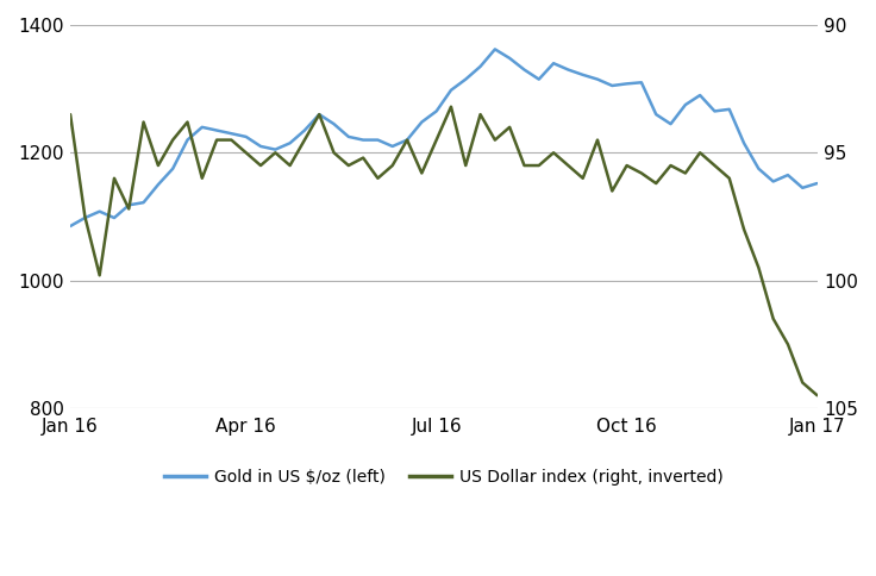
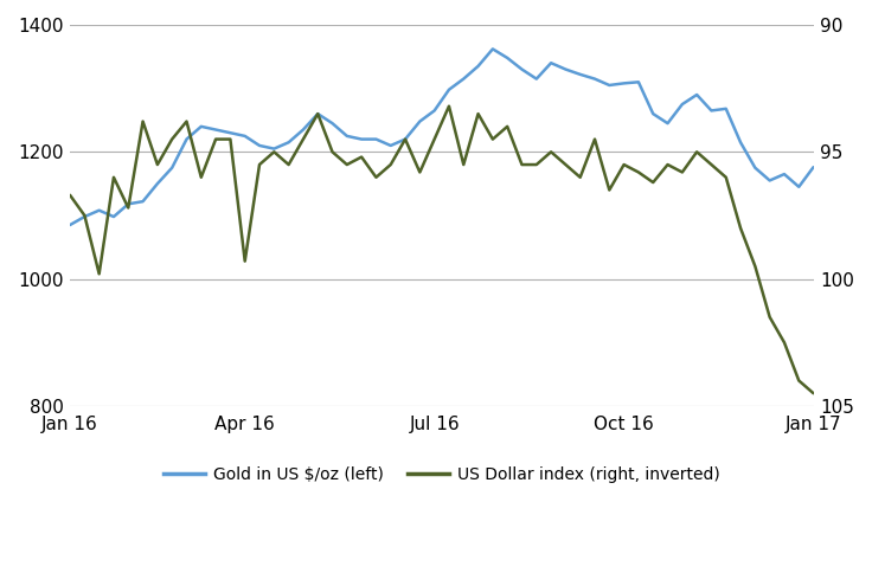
US Dollar index (right, inverted)/Jan 16: 93.5 -> 96.7
US Dollar index (right, inverted)/Apr 16: 95.0 -> 99.3
Gold in US $/oz (left)/Jan 17: 1152 -> 1176
